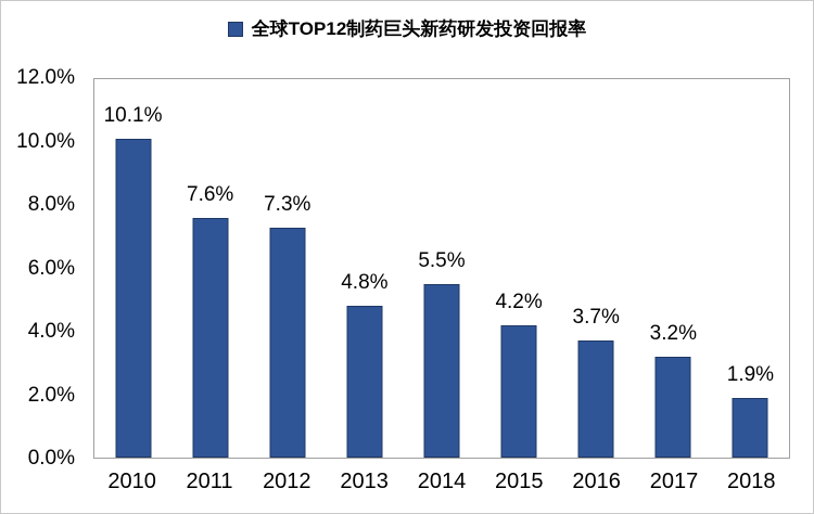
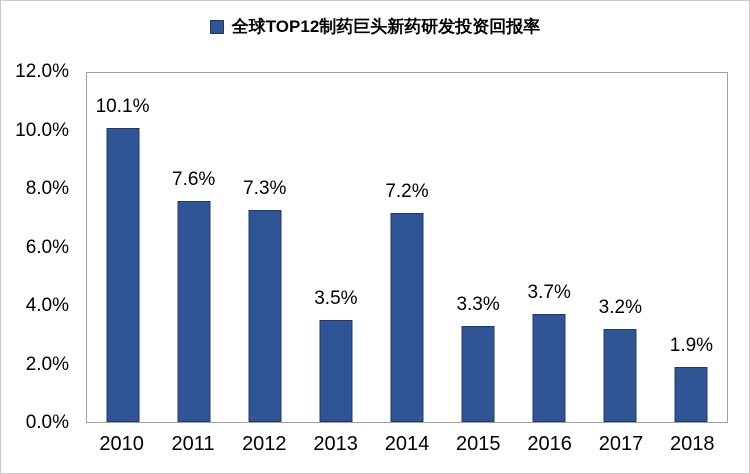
2013: 4.8% -> 3.5%
2014: 5.5% -> 7.2%
2015: 4.2% -> 3.3%
